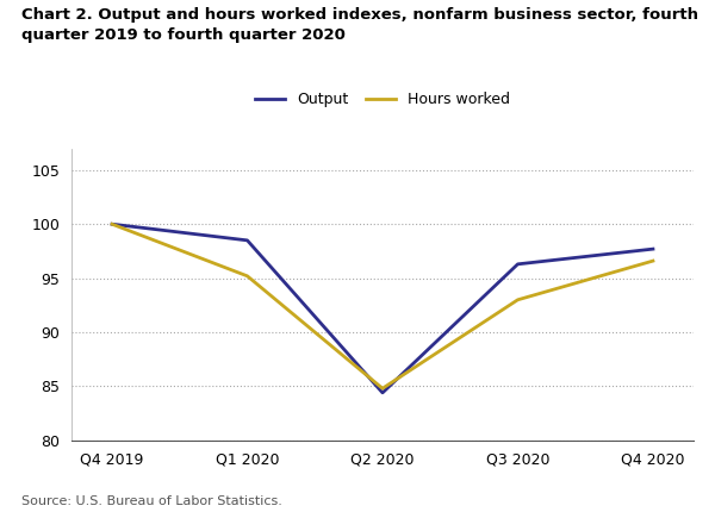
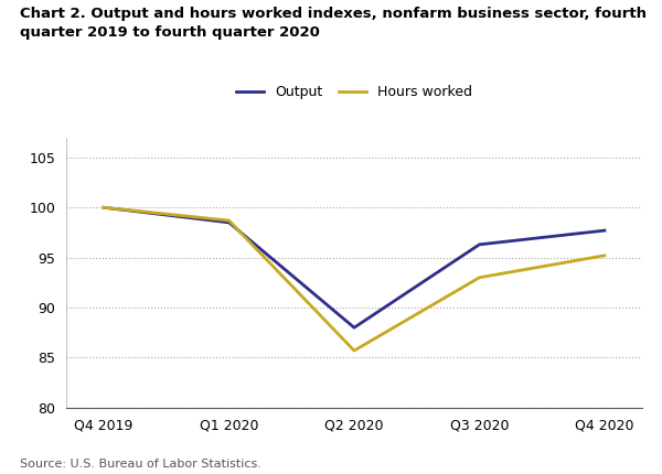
Hours worked/Q1 2020: 95.2 -> 98.7
Output/Q2 2020: 84.4 -> 88.0
Hours worked/Q2 2020: 84.8 -> 85.7
Hours worked/Q4 2020: 96.6 -> 95.2
